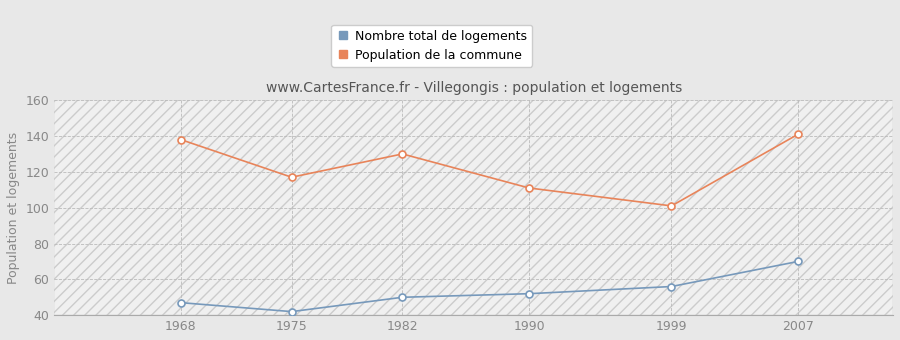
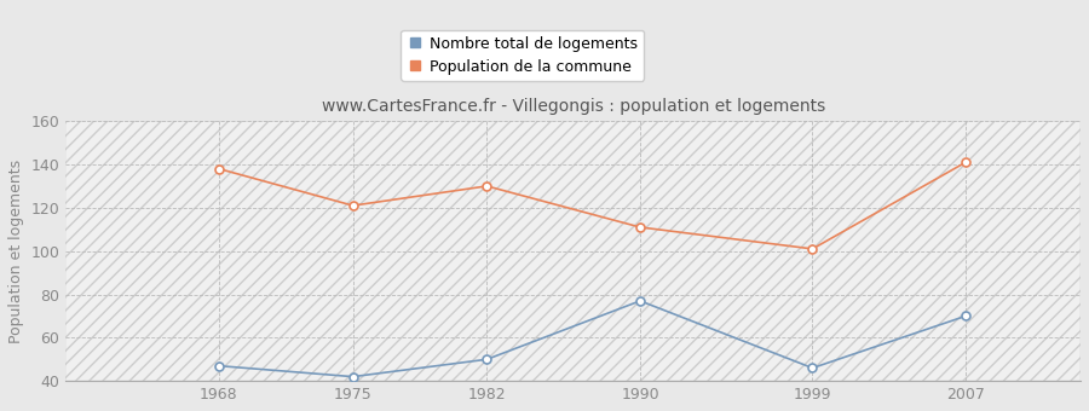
Population de la commune/1975: 117 -> 121
Nombre total de logements/1990: 52 -> 77
Nombre total de logements/1999: 56 -> 46
